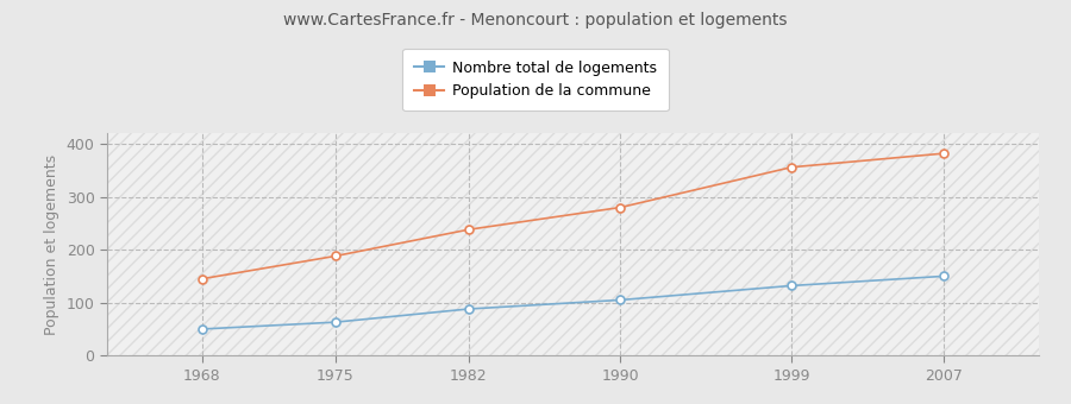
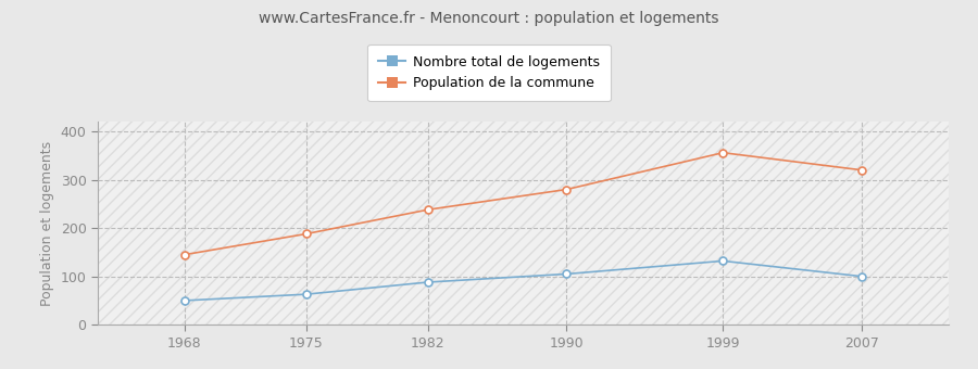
Nombre total de logements/2007: 150 -> 100
Population de la commune/2007: 382 -> 320
